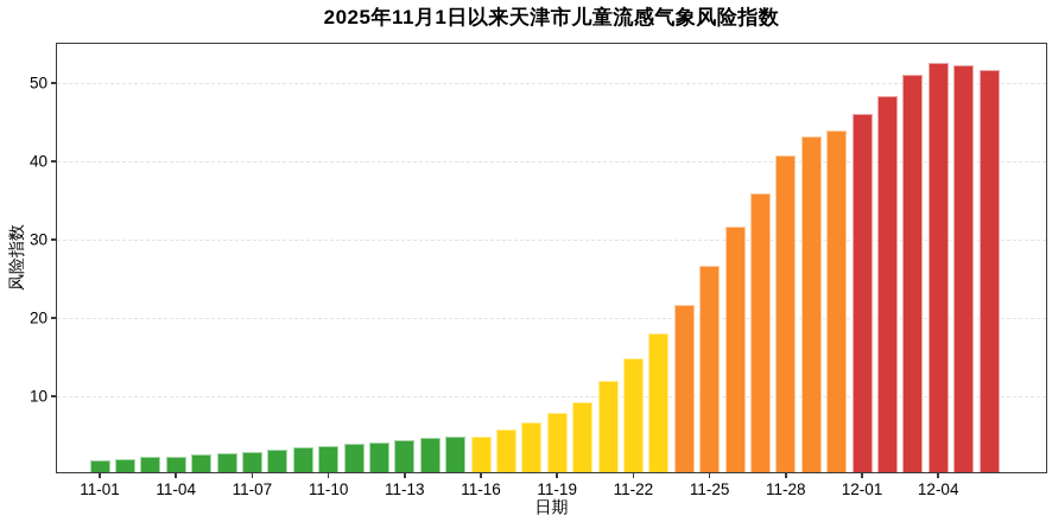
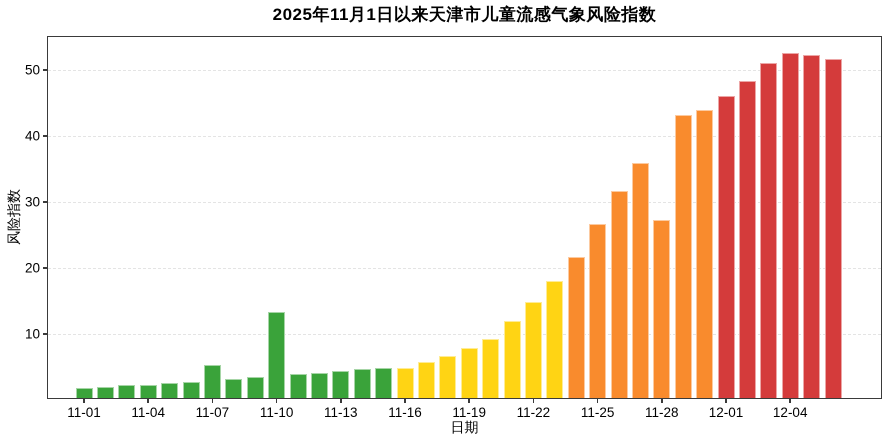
11-07: 3 -> 5
11-10: 3 -> 13
11-28: 40 -> 27
